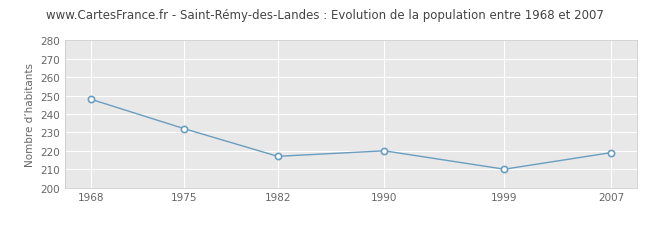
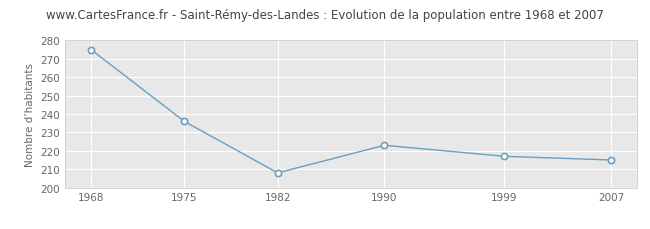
1968: 248 -> 275
1975: 232 -> 236
1982: 217 -> 208
1990: 220 -> 223
1999: 210 -> 217
2007: 219 -> 215
